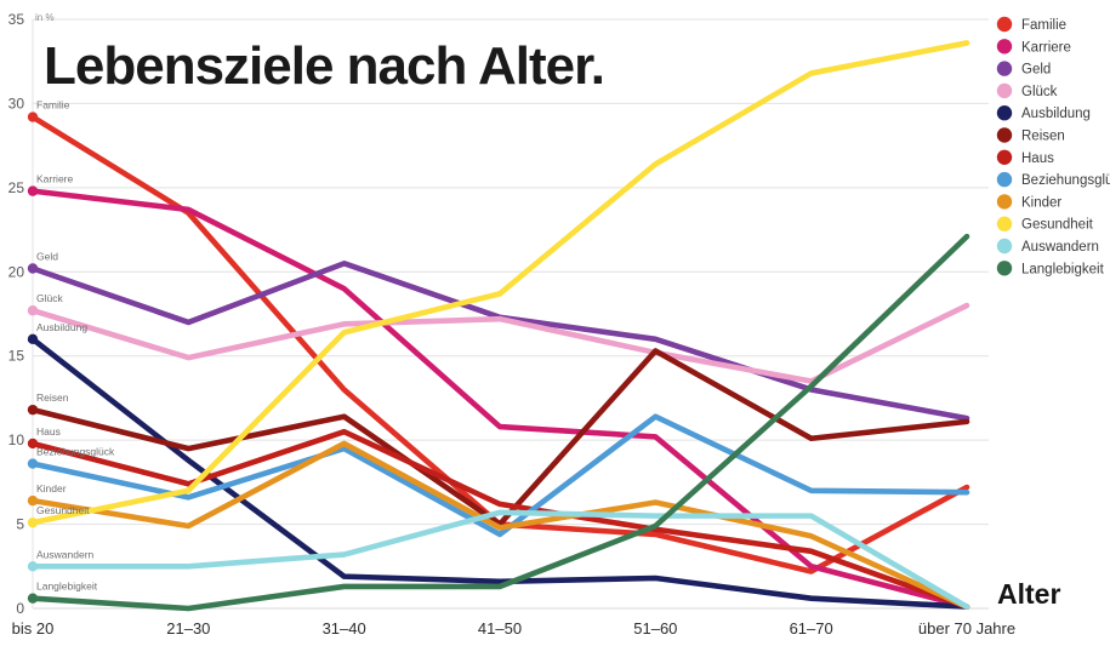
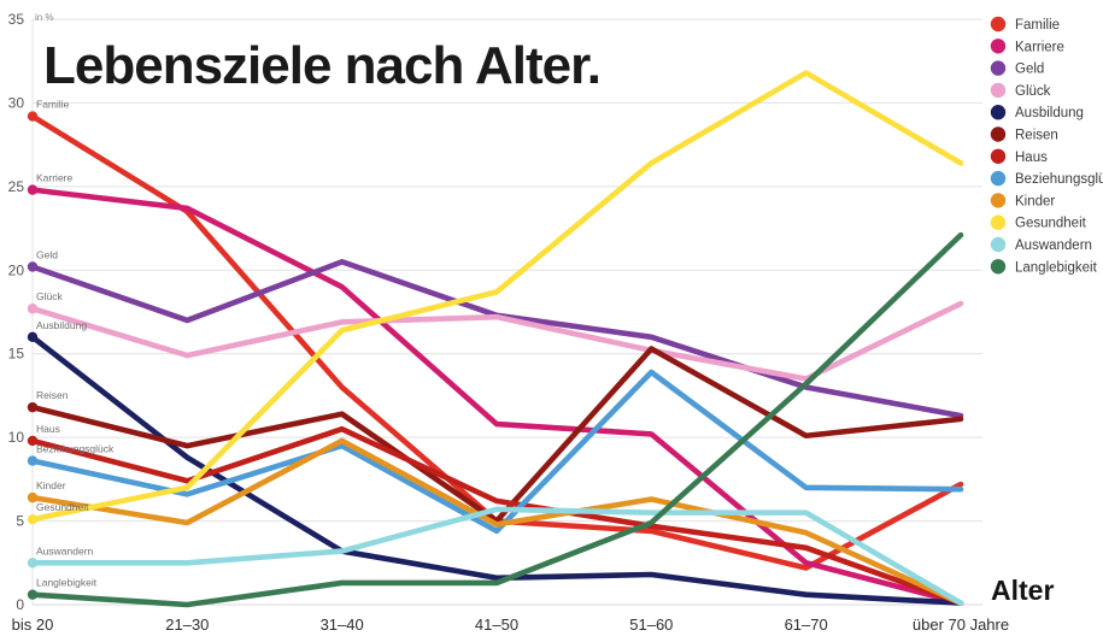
Ausbildung/31–40: 1.9 -> 3.2
Beziehungsglück/51–60: 11.4 -> 13.9
Gesundheit/über 70 Jahre: 33.6 -> 26.4
